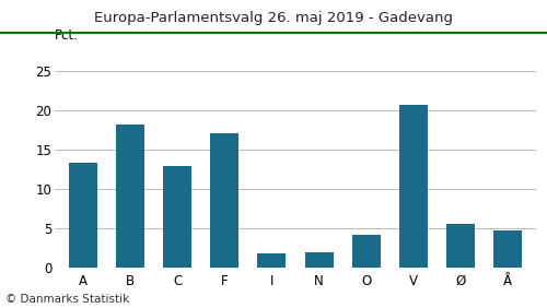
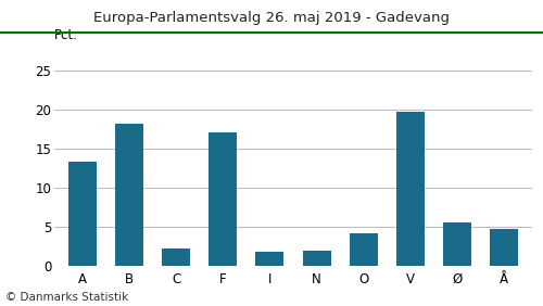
C: 13.0 -> 2.2
V: 20.7 -> 19.8
